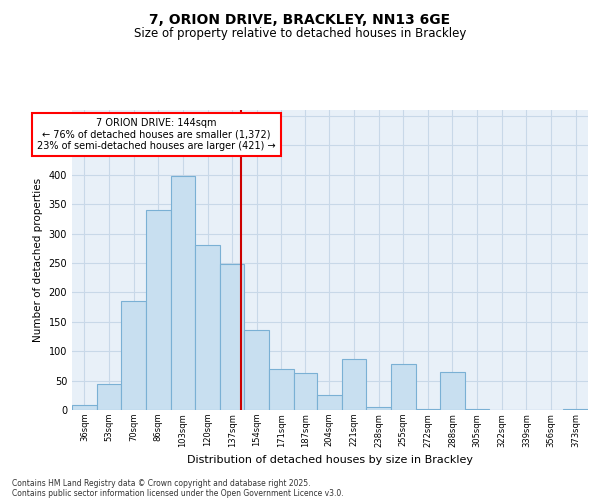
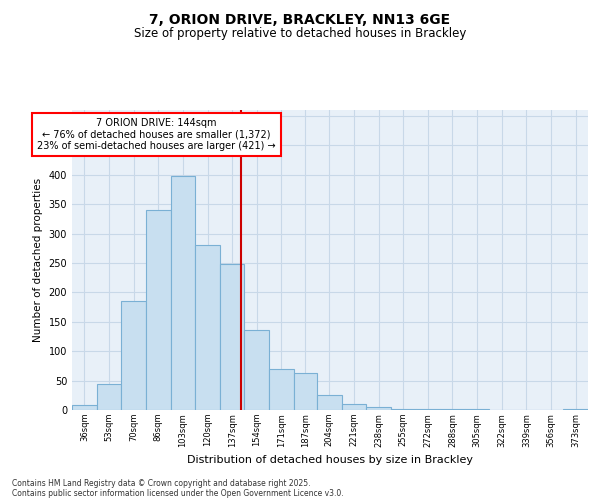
221sqm: 86 -> 11
255sqm: 78 -> 2
288sqm: 64 -> 1
